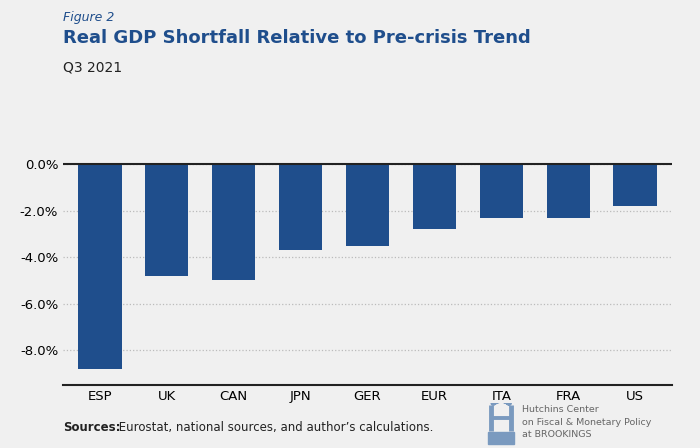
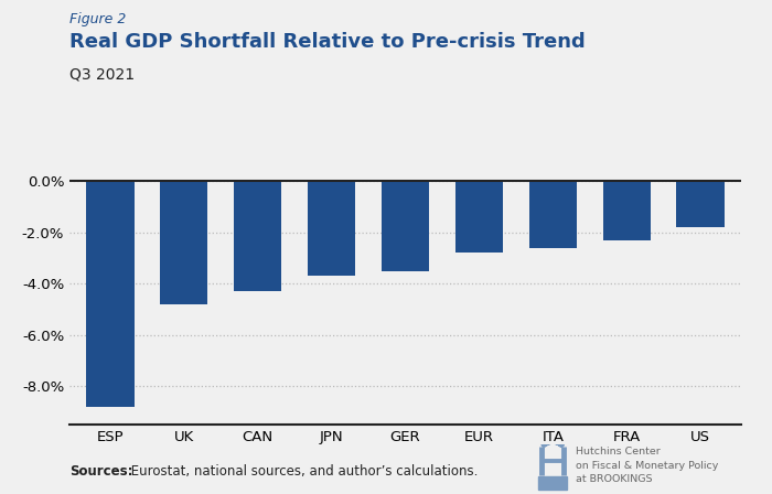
CAN: -5.0% -> -4.3%
ITA: -2.3% -> -2.6%
